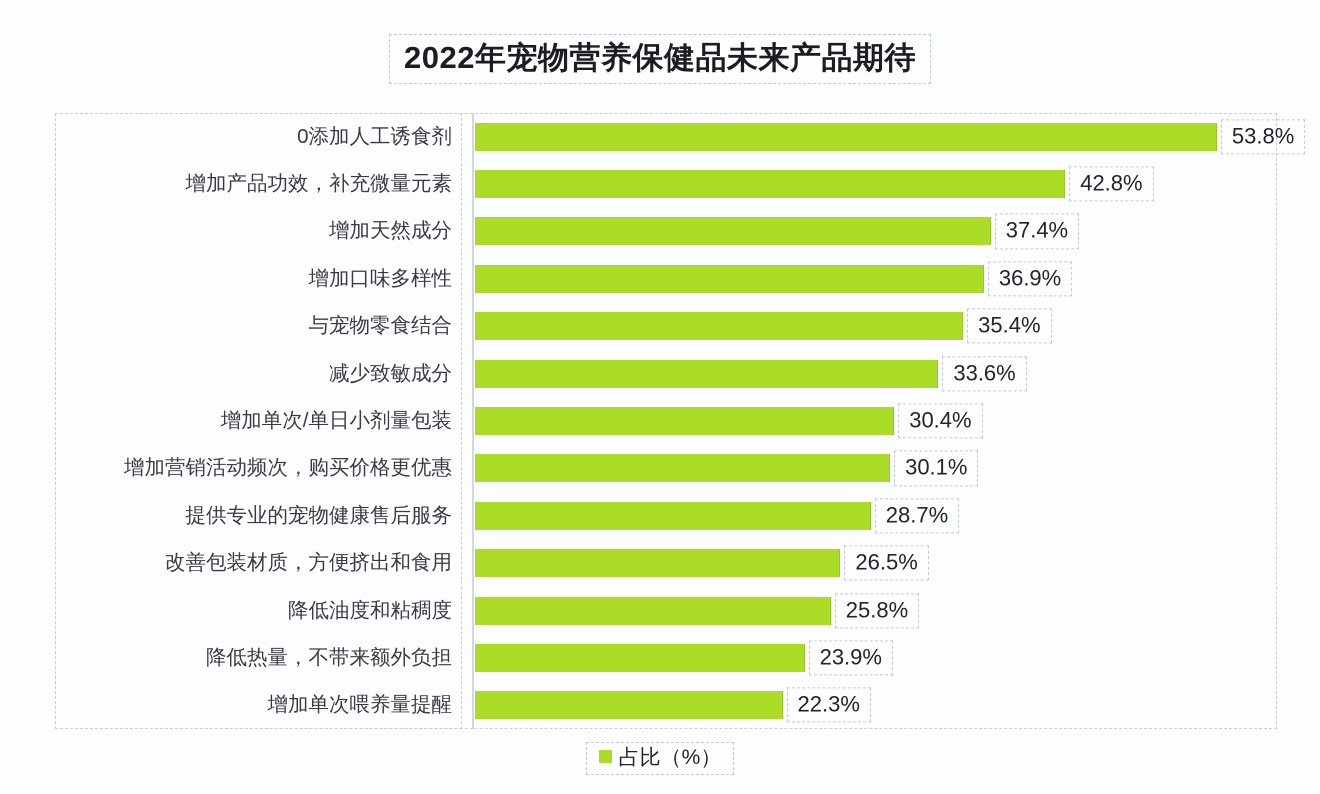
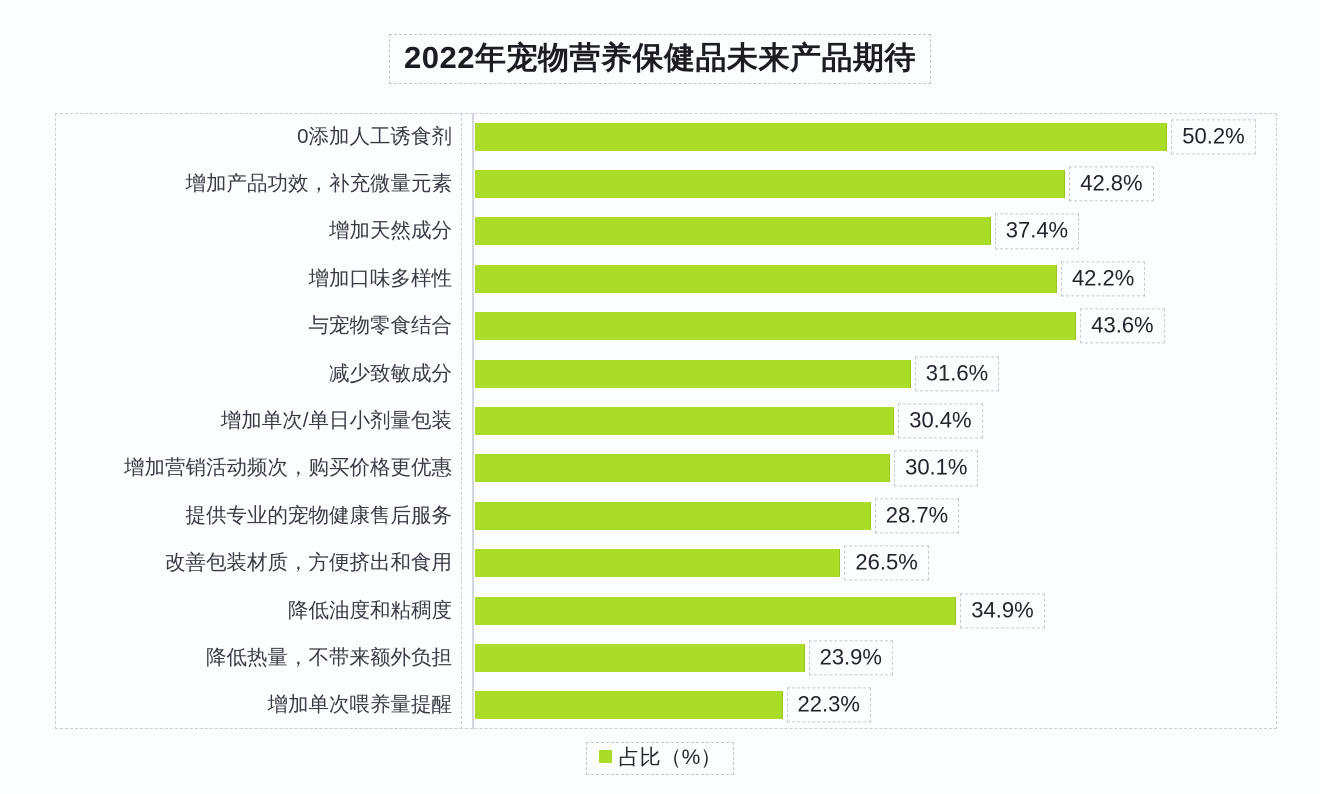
0添加人工诱食剂: 53.8% -> 50.2%
增加口味多样性: 36.9% -> 42.2%
与宠物零食结合: 35.4% -> 43.6%
减少致敏成分: 33.6% -> 31.6%
降低油度和粘稠度: 25.8% -> 34.9%
